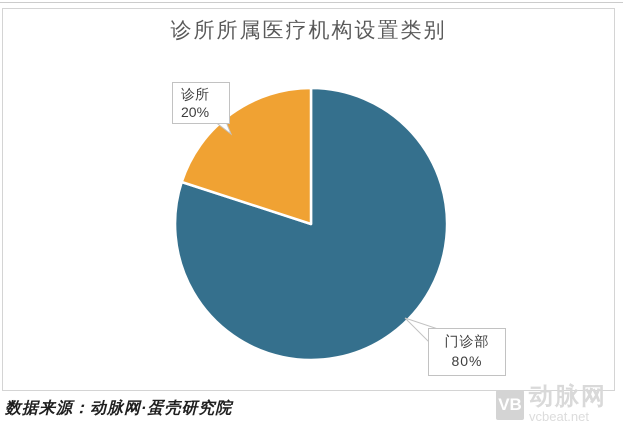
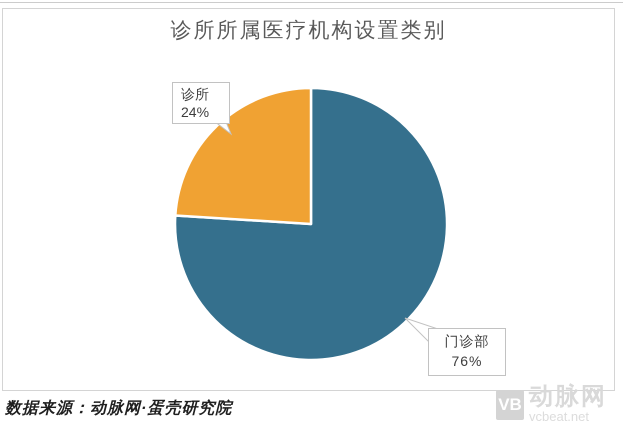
门诊部: 80% -> 76%
诊所: 20% -> 24%
